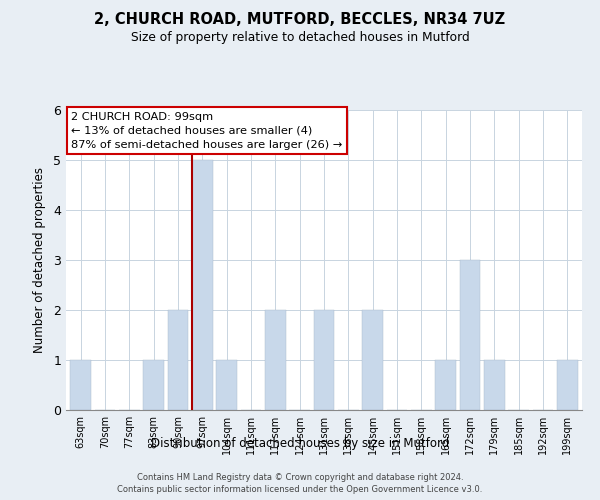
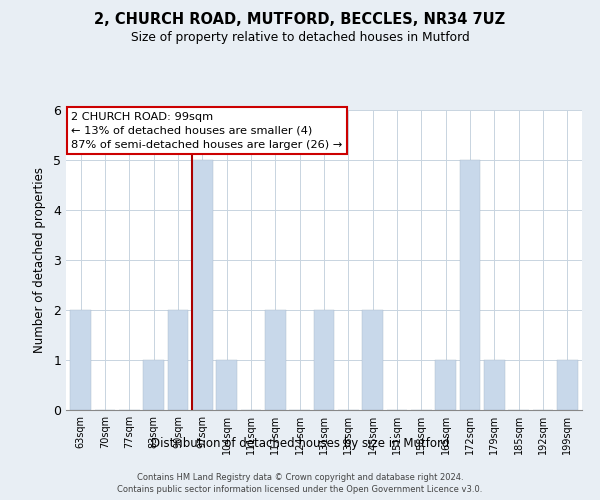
63sqm: 1 -> 2
172sqm: 3 -> 5
